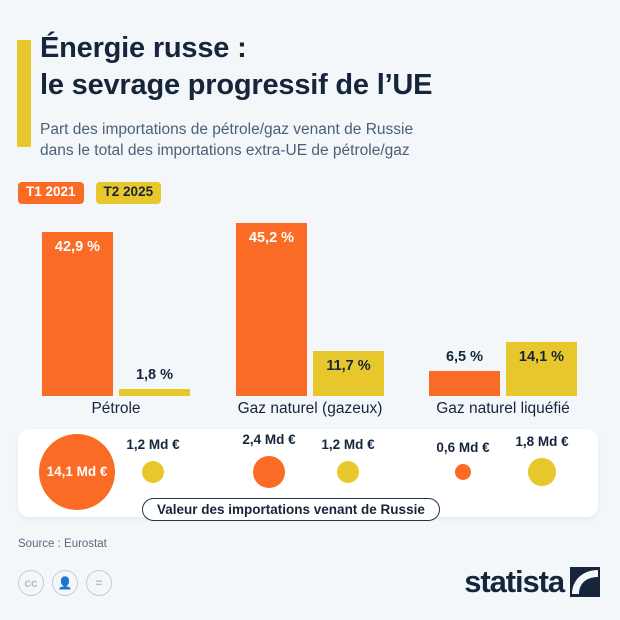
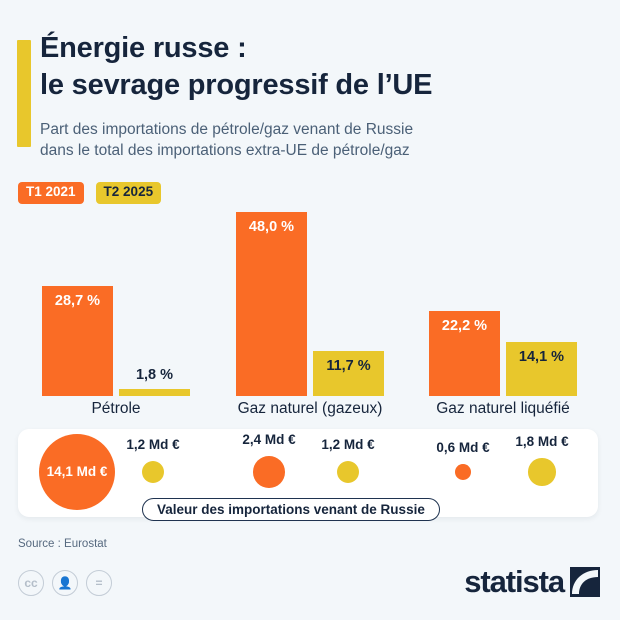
T1 2021/Pétrole: 42,9 -> 28,7
T1 2021/Gaz naturel (gazeux): 45,2 -> 48,0
T1 2021/Gaz naturel liquéfié: 6,5 -> 22,2
